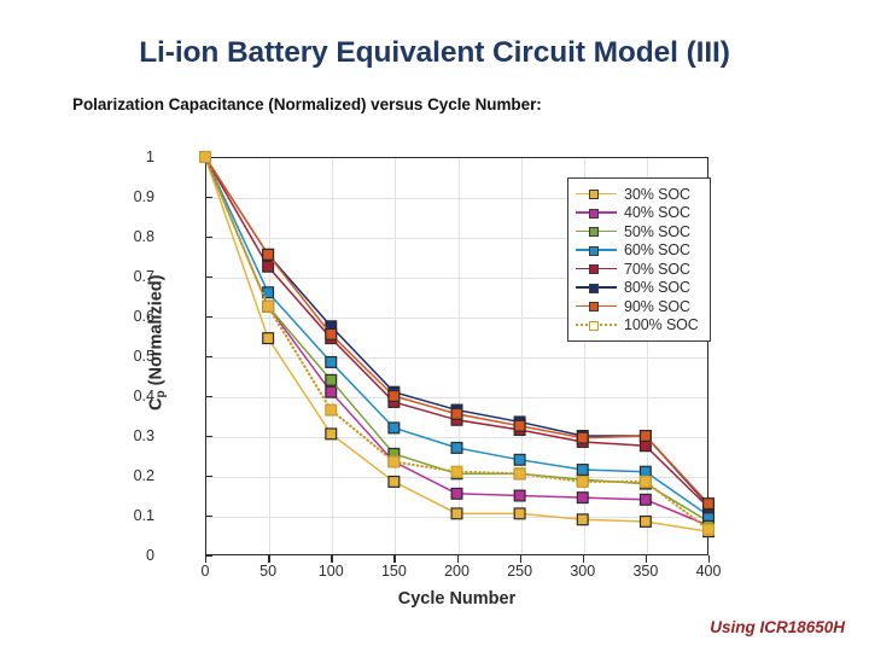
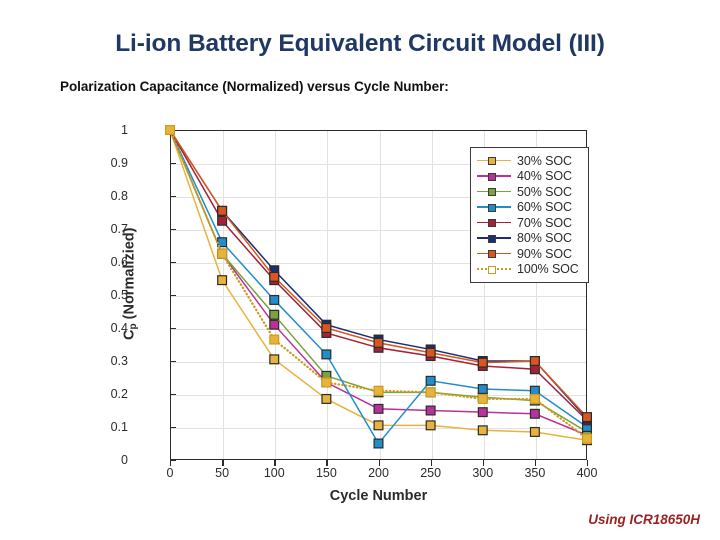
60% SOC/200: 0.27 -> 0.05
